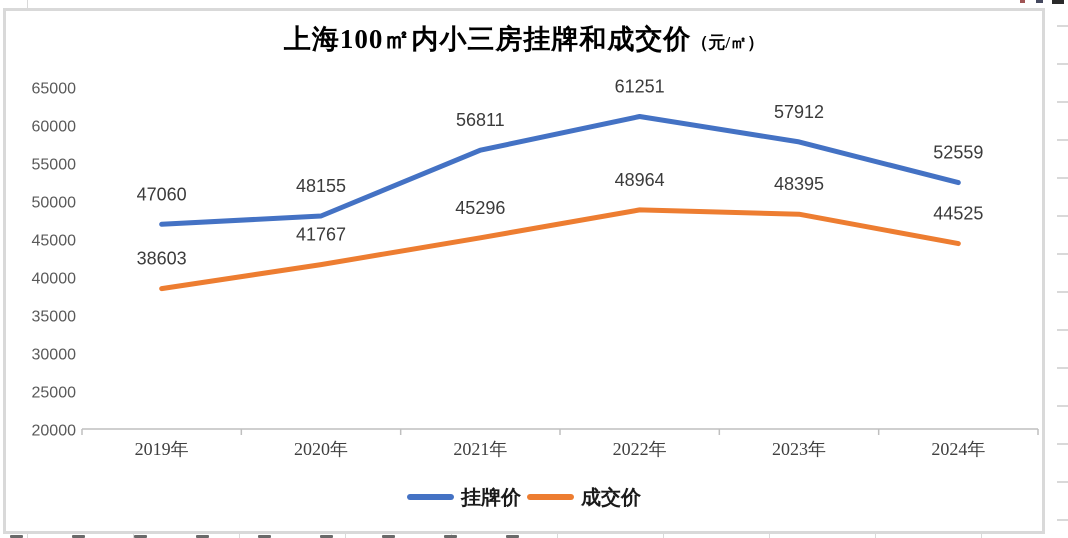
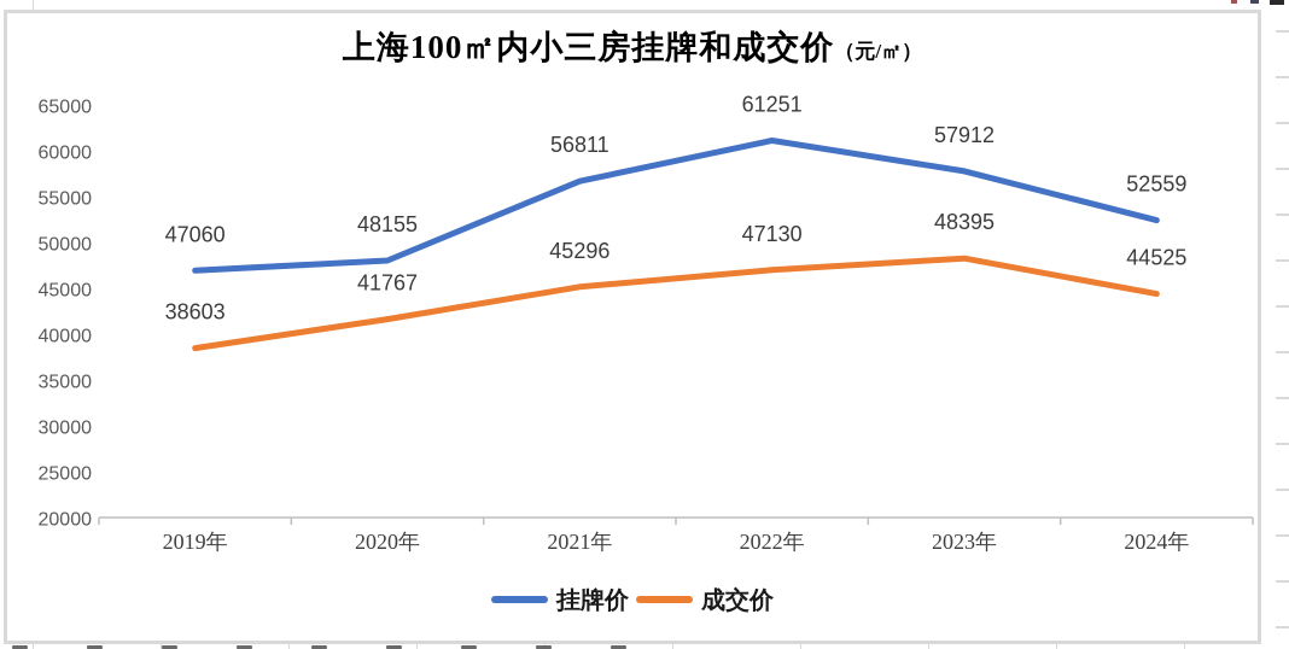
成交价/2022年: 48964 -> 47130
